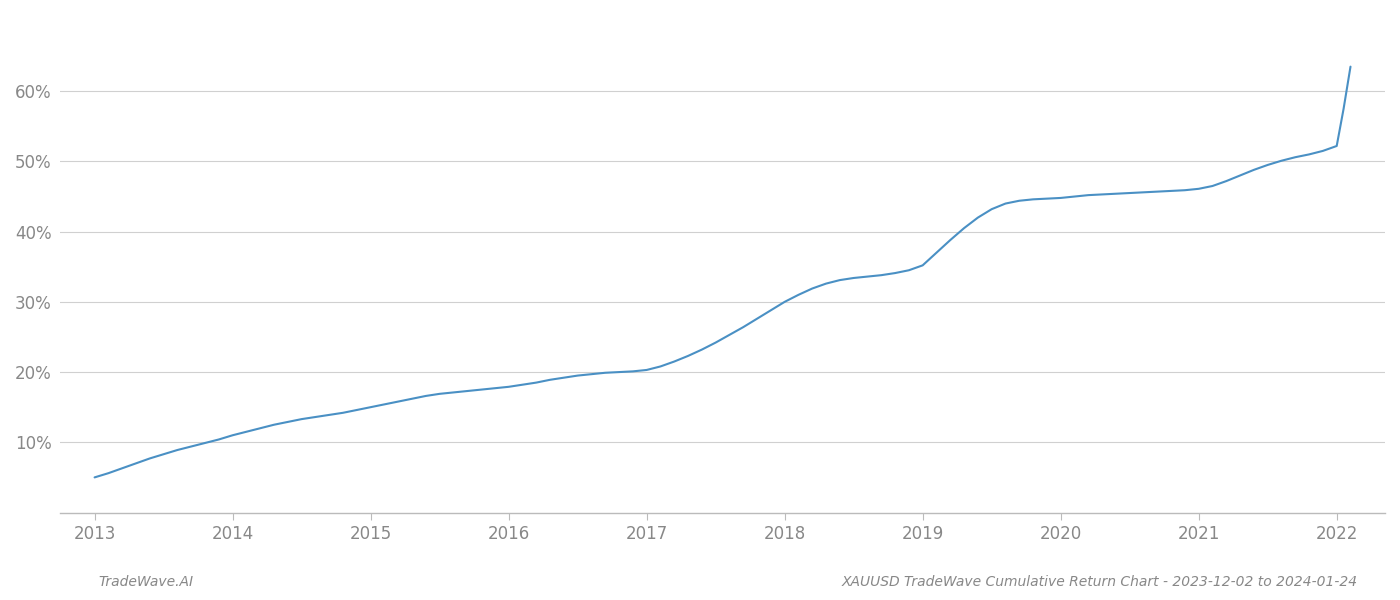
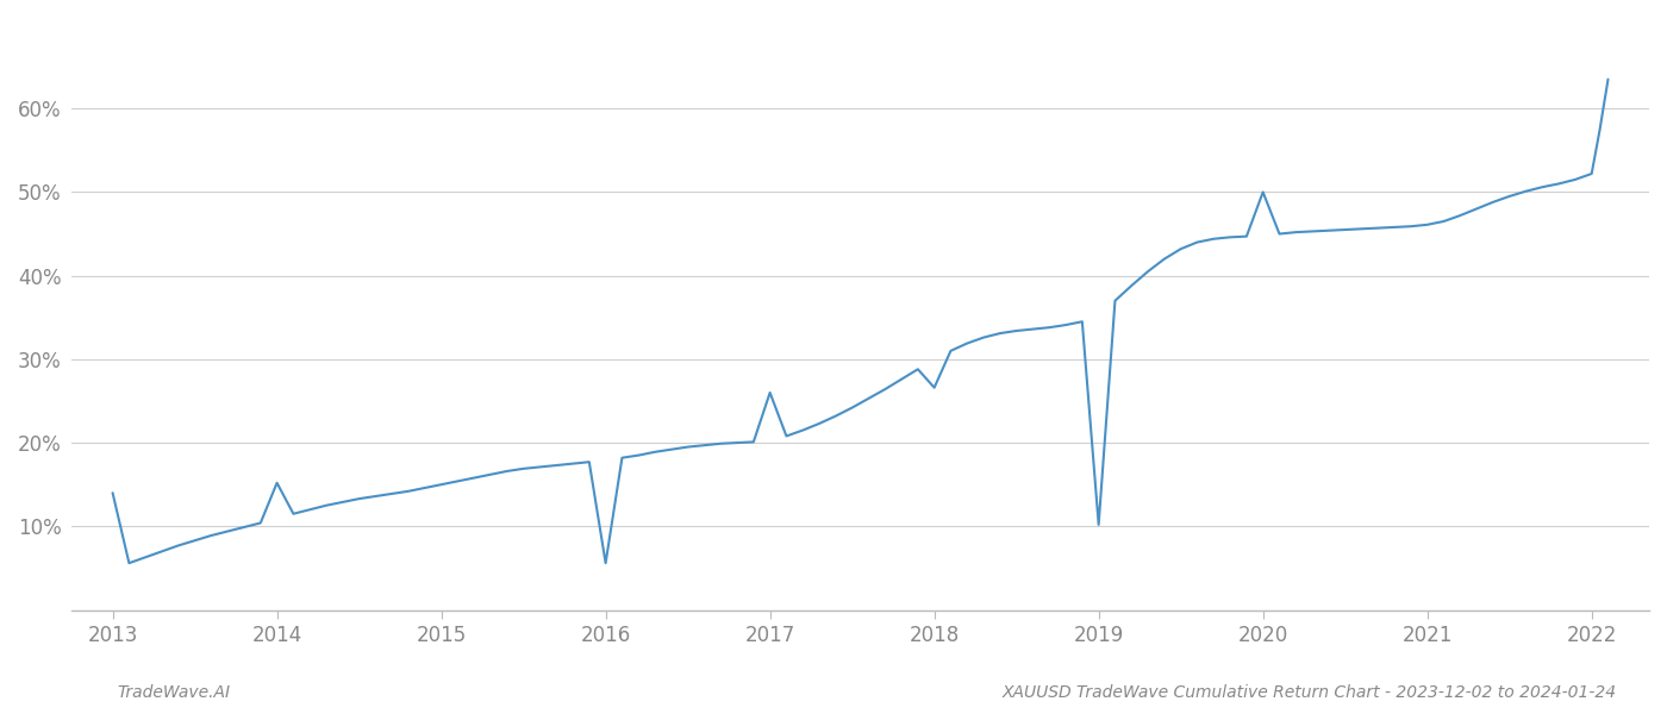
2013: 5.0% -> 14.0%
2014: 11.0% -> 15.2%
2016: 17.9% -> 5.6%
2017: 20.3% -> 26.0%
2018: 30.0% -> 26.6%
2019: 35.2% -> 10.2%
2020: 44.8% -> 50.0%
